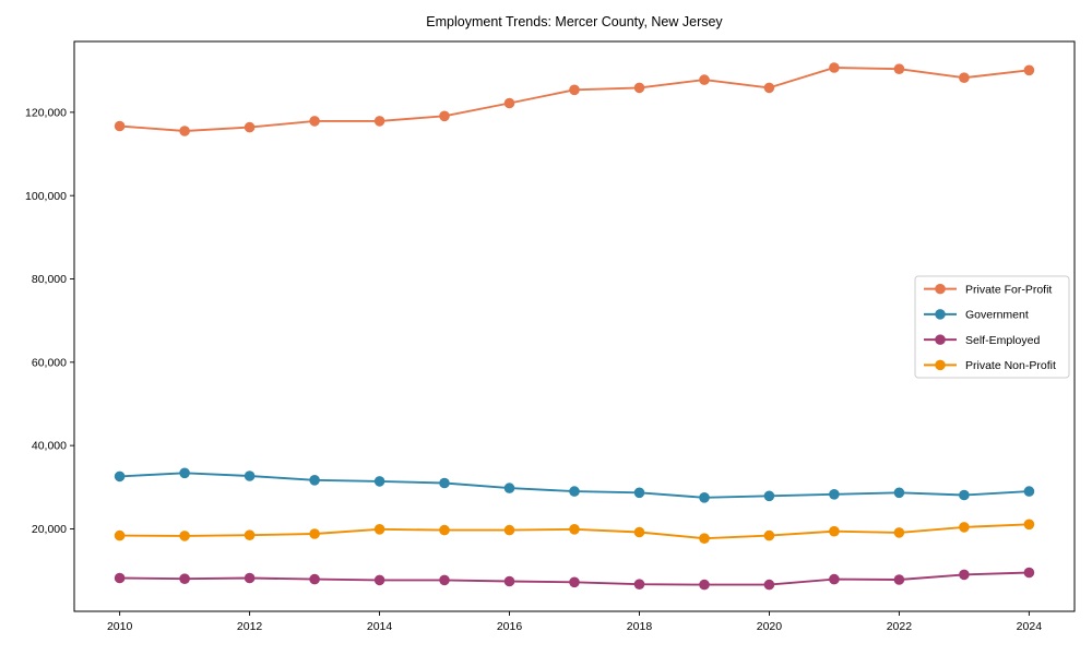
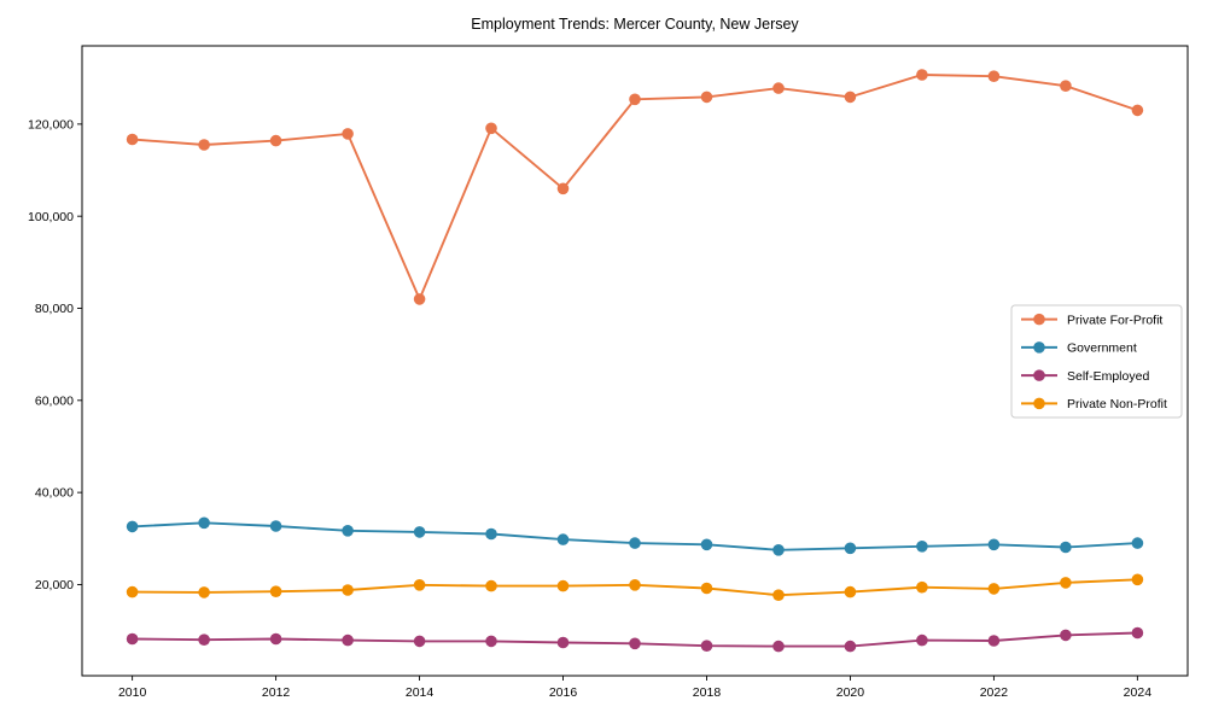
Private For-Profit/2014: 118000 -> 82000
Private For-Profit/2016: 122000 -> 106000
Private For-Profit/2024: 130000 -> 123000
